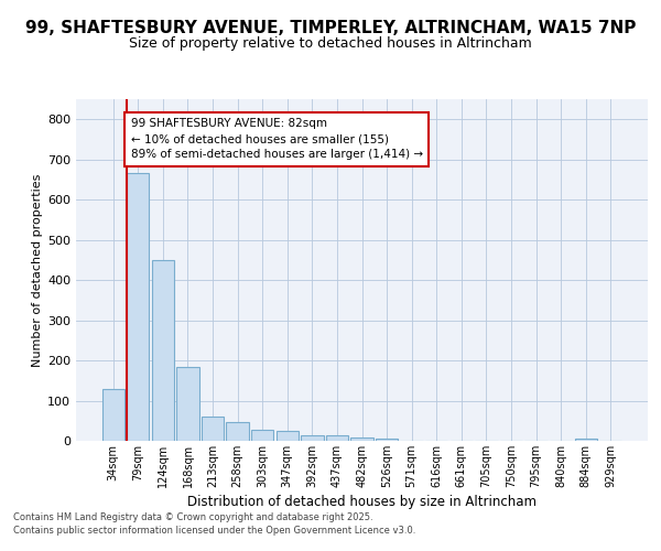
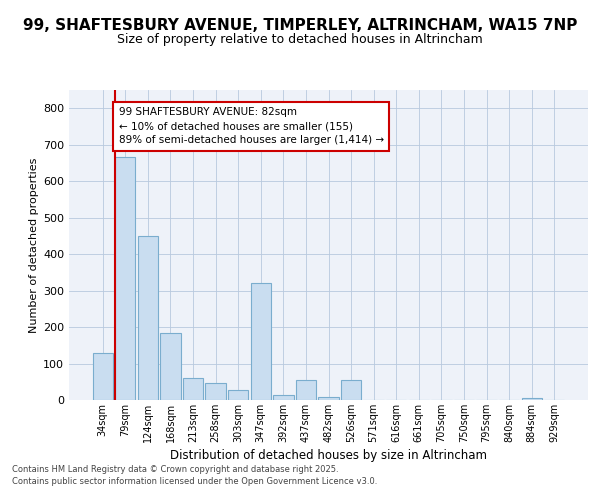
347sqm: 25 -> 320
437sqm: 13 -> 55
526sqm: 5 -> 55
